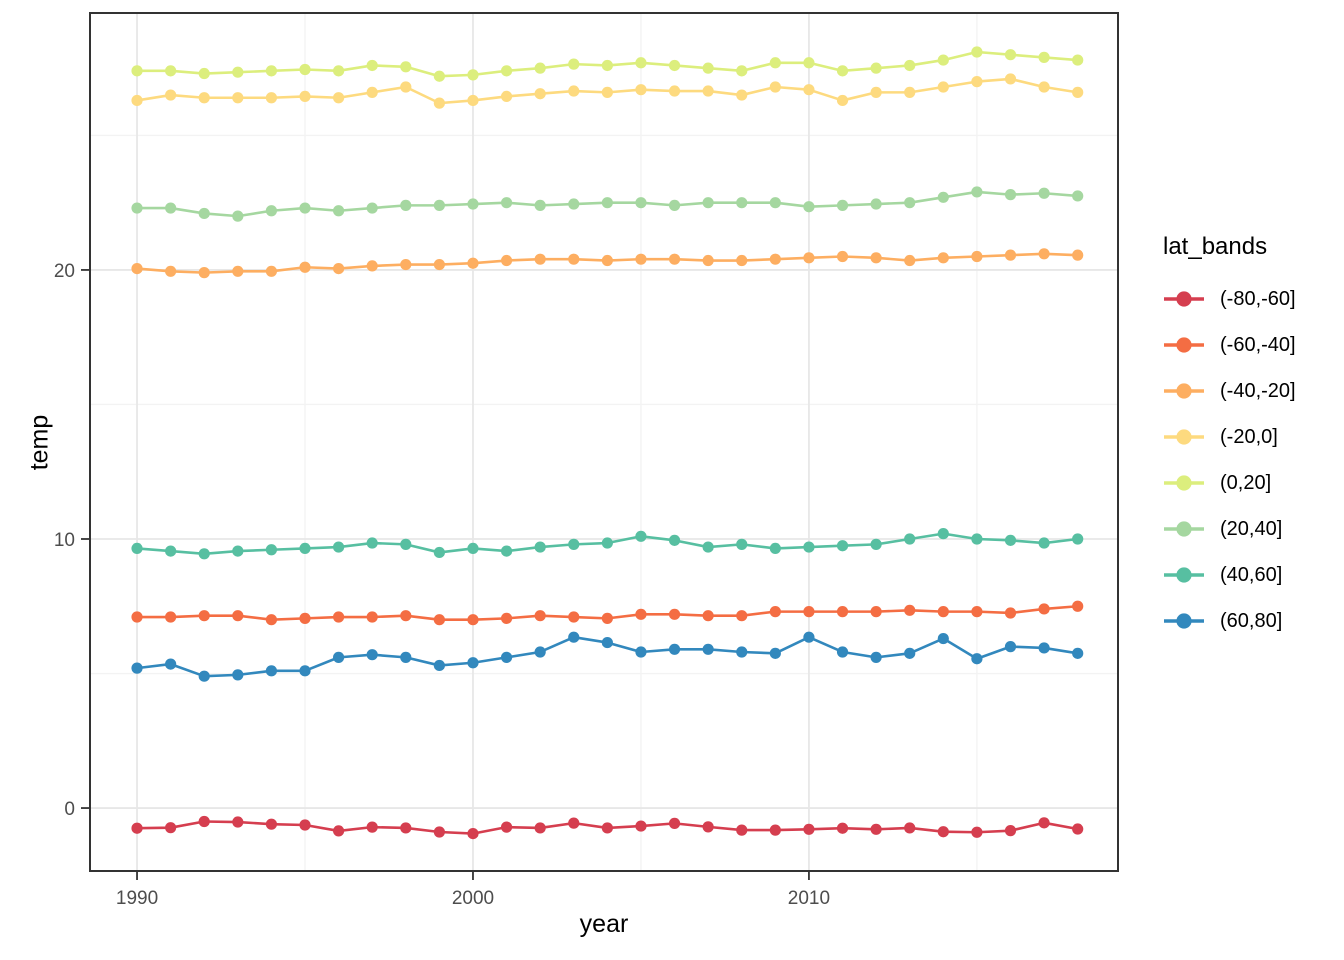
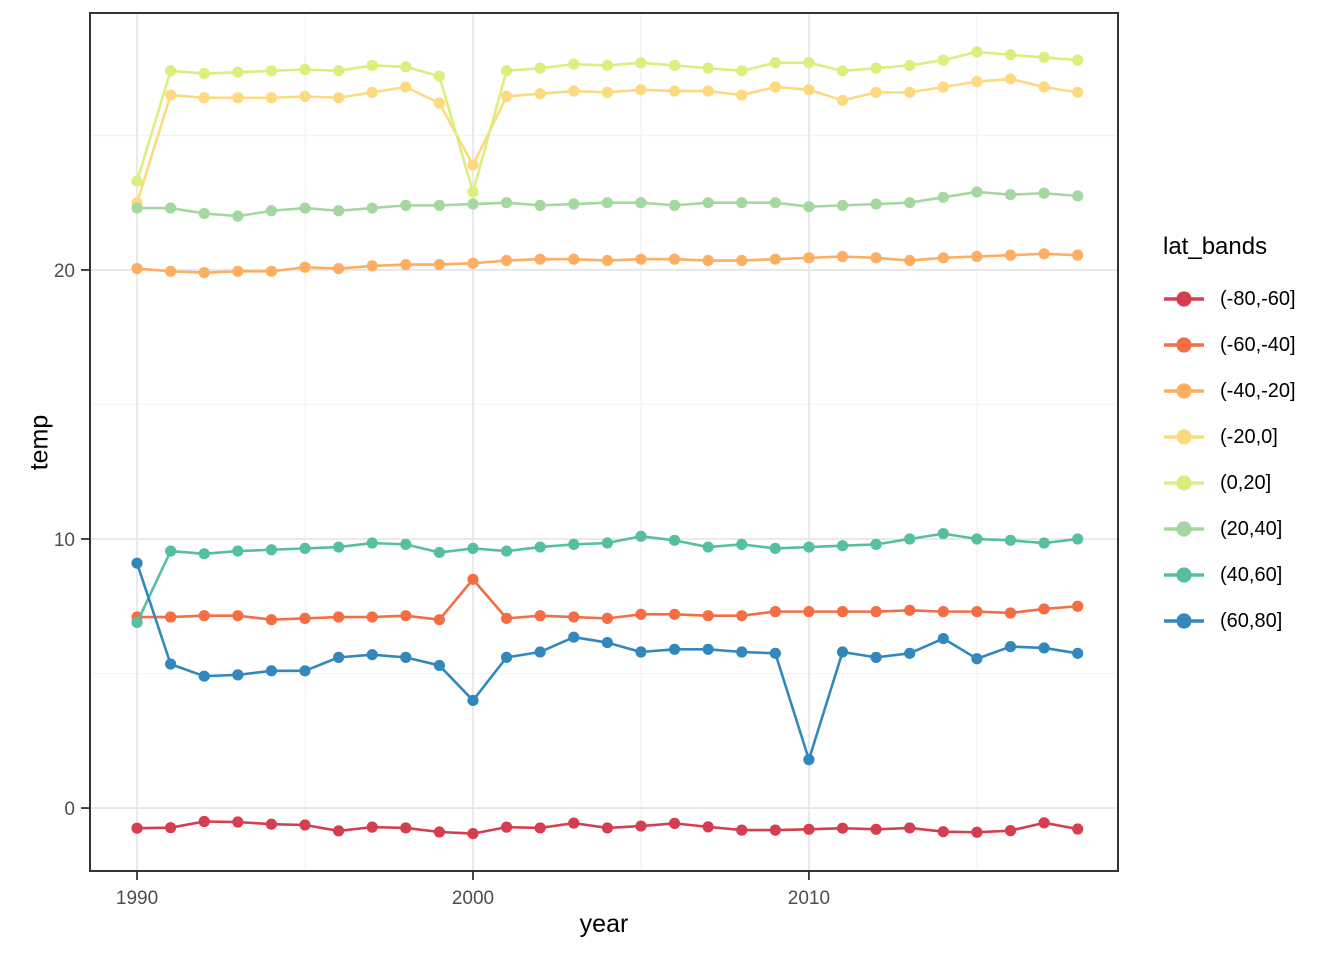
(-20,0]/1990: 26.3 -> 22.5
(0,20]/1990: 27.4 -> 23.3
(40,60]/1990: 9.7 -> 6.9
(60,80]/1990: 5.2 -> 9.1
(-60,-40]/2000: 7.0 -> 8.5
(-20,0]/2000: 26.3 -> 23.9
(0,20]/2000: 27.2 -> 22.9
(60,80]/2000: 5.4 -> 4.0
(60,80]/2010: 6.3 -> 1.8
